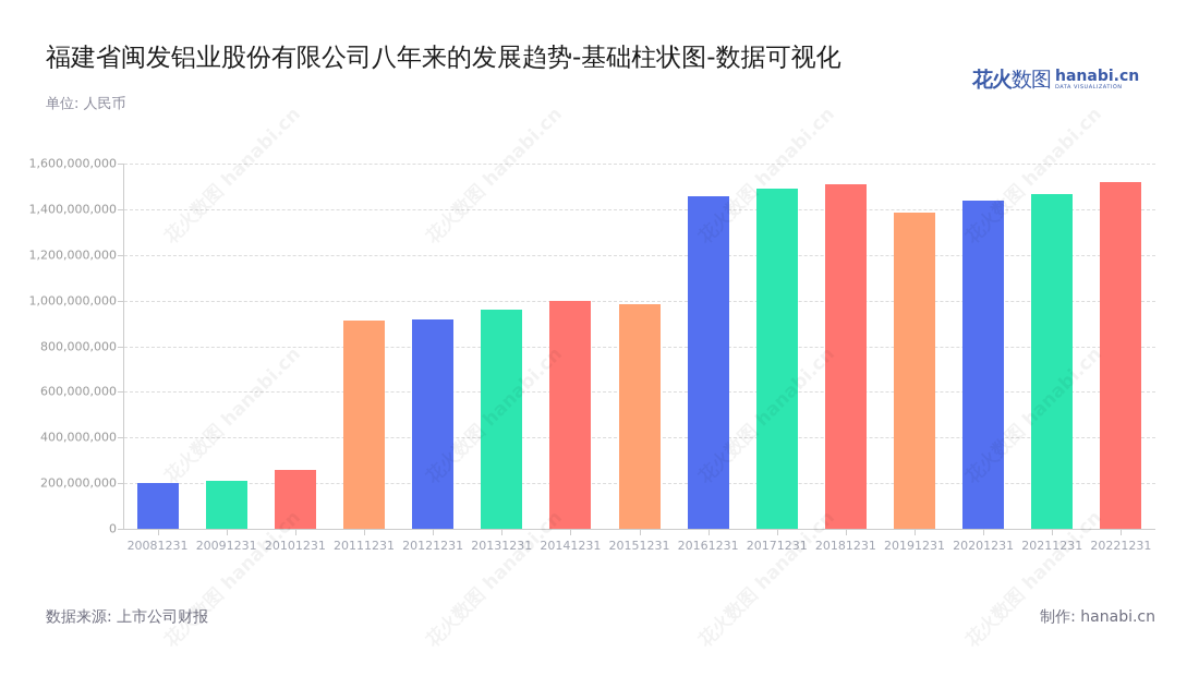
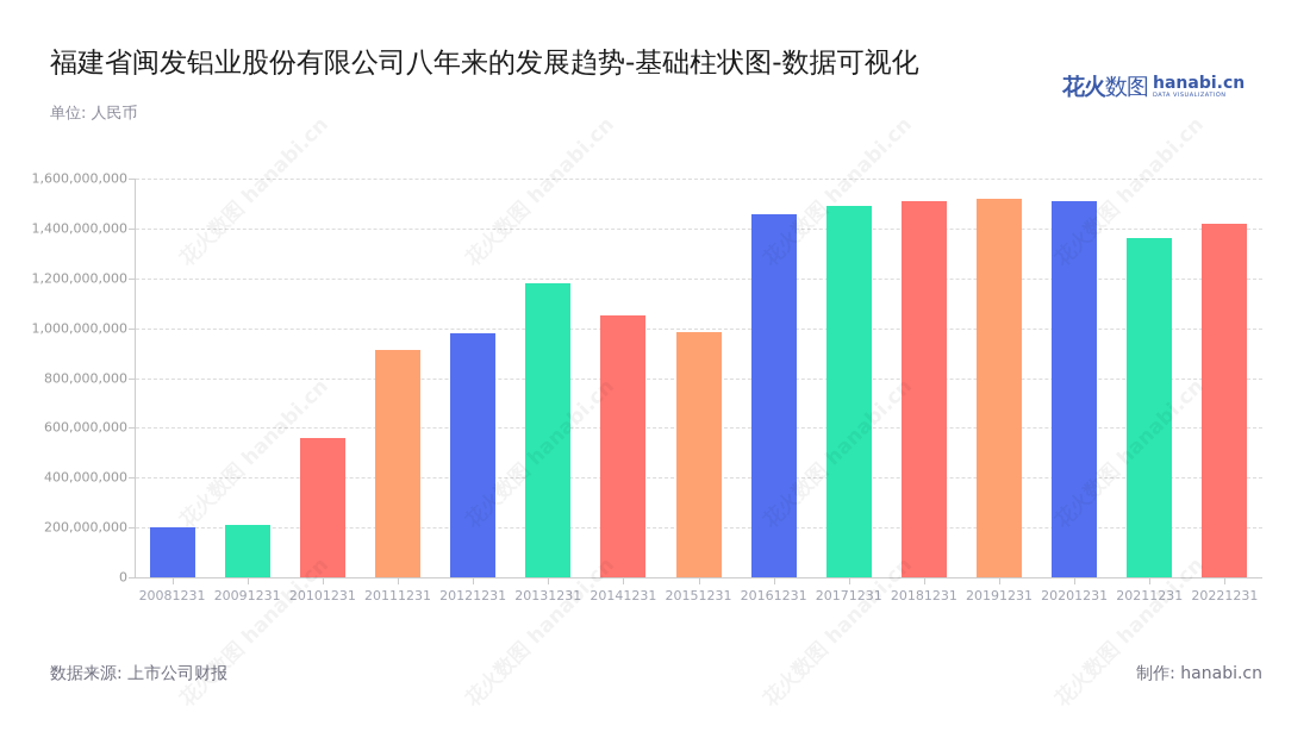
20101231: 260000000 -> 560000000
20121231: 920000000 -> 980000000
20131231: 960000000 -> 1180000000
20141231: 1000000000 -> 1050000000
20191231: 1380000000 -> 1520000000
20201231: 1440000000 -> 1510000000
20211231: 1470000000 -> 1360000000
20221231: 1520000000 -> 1420000000
